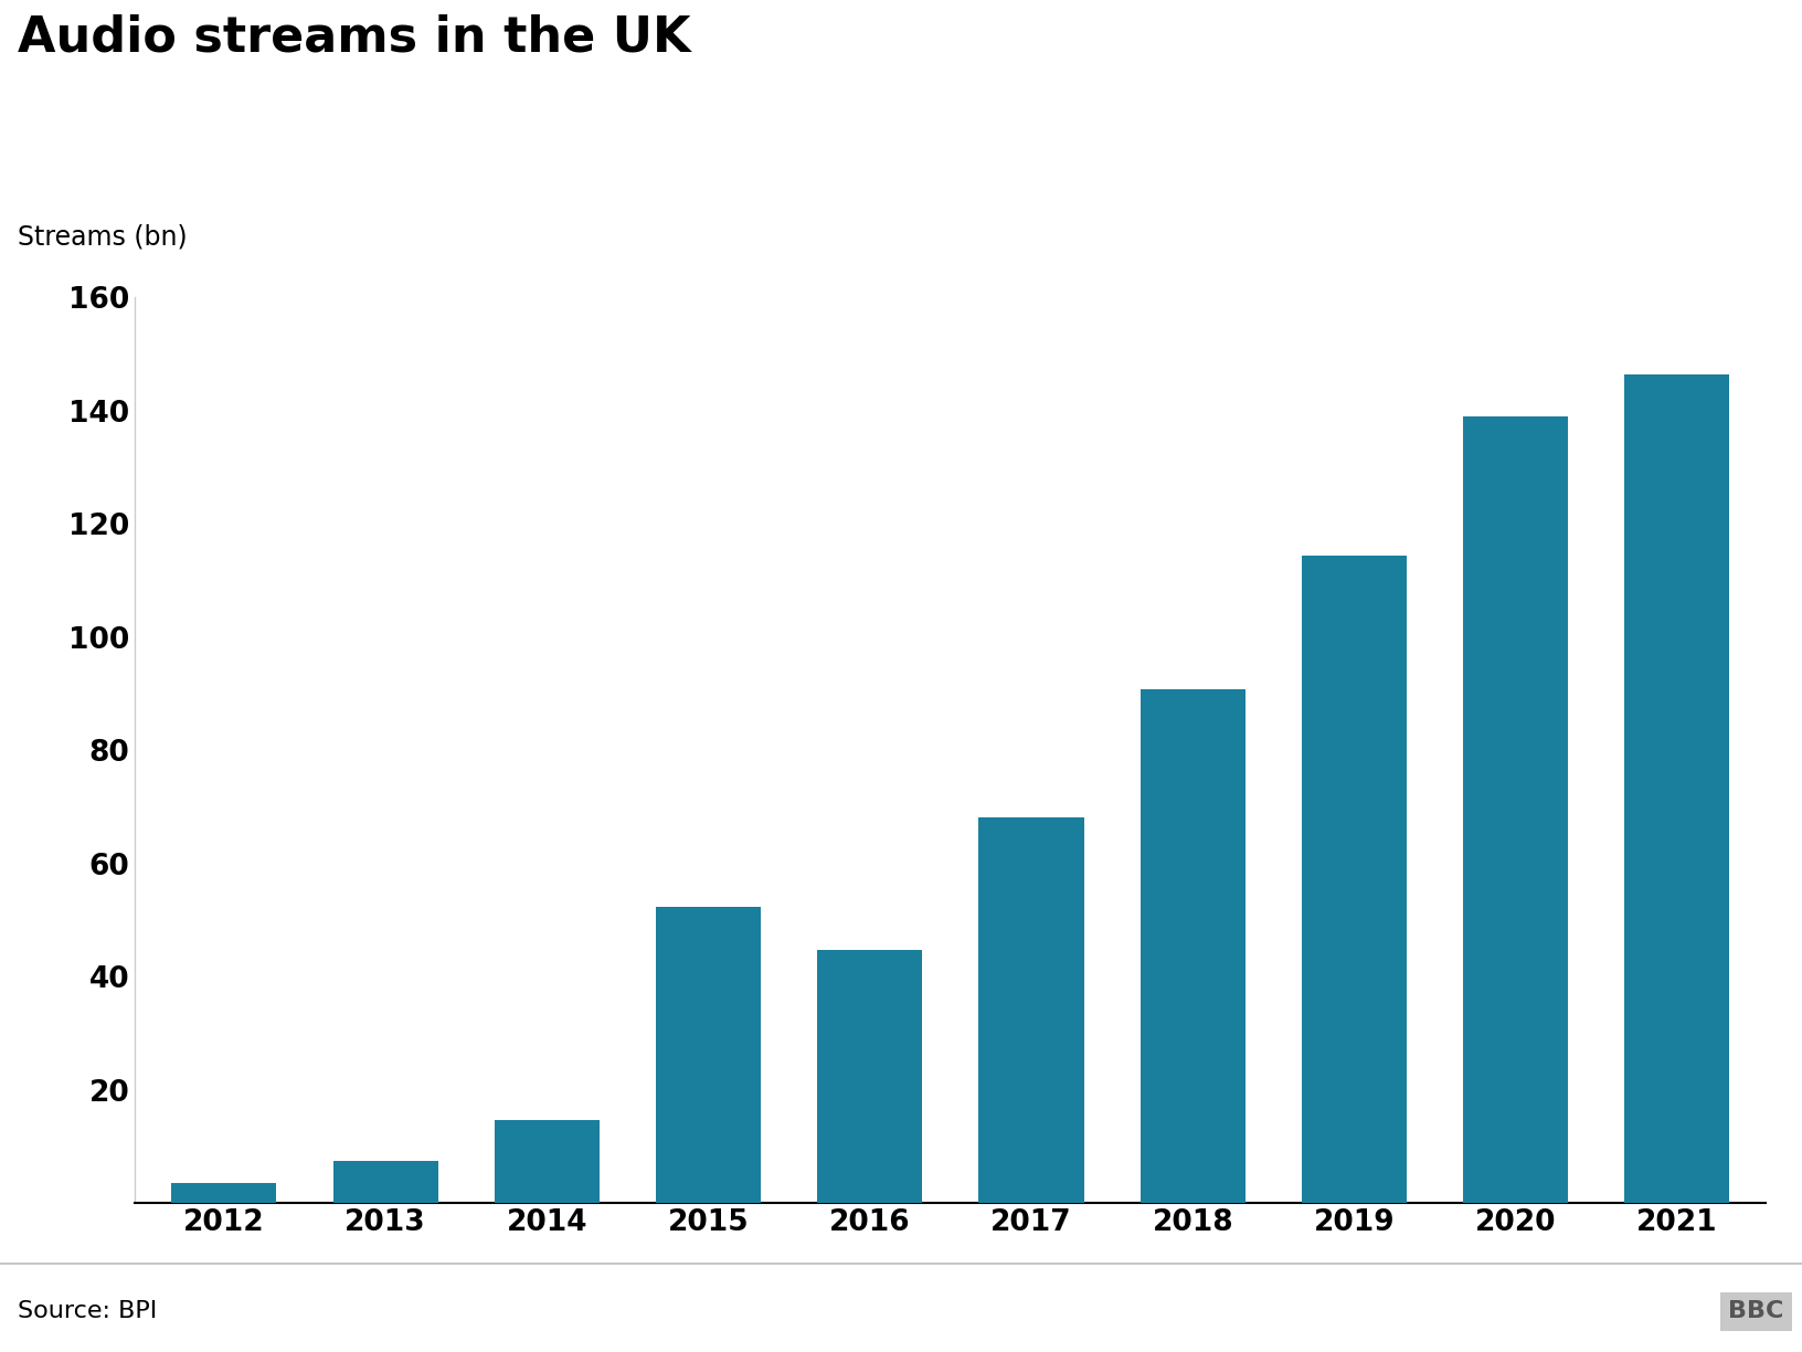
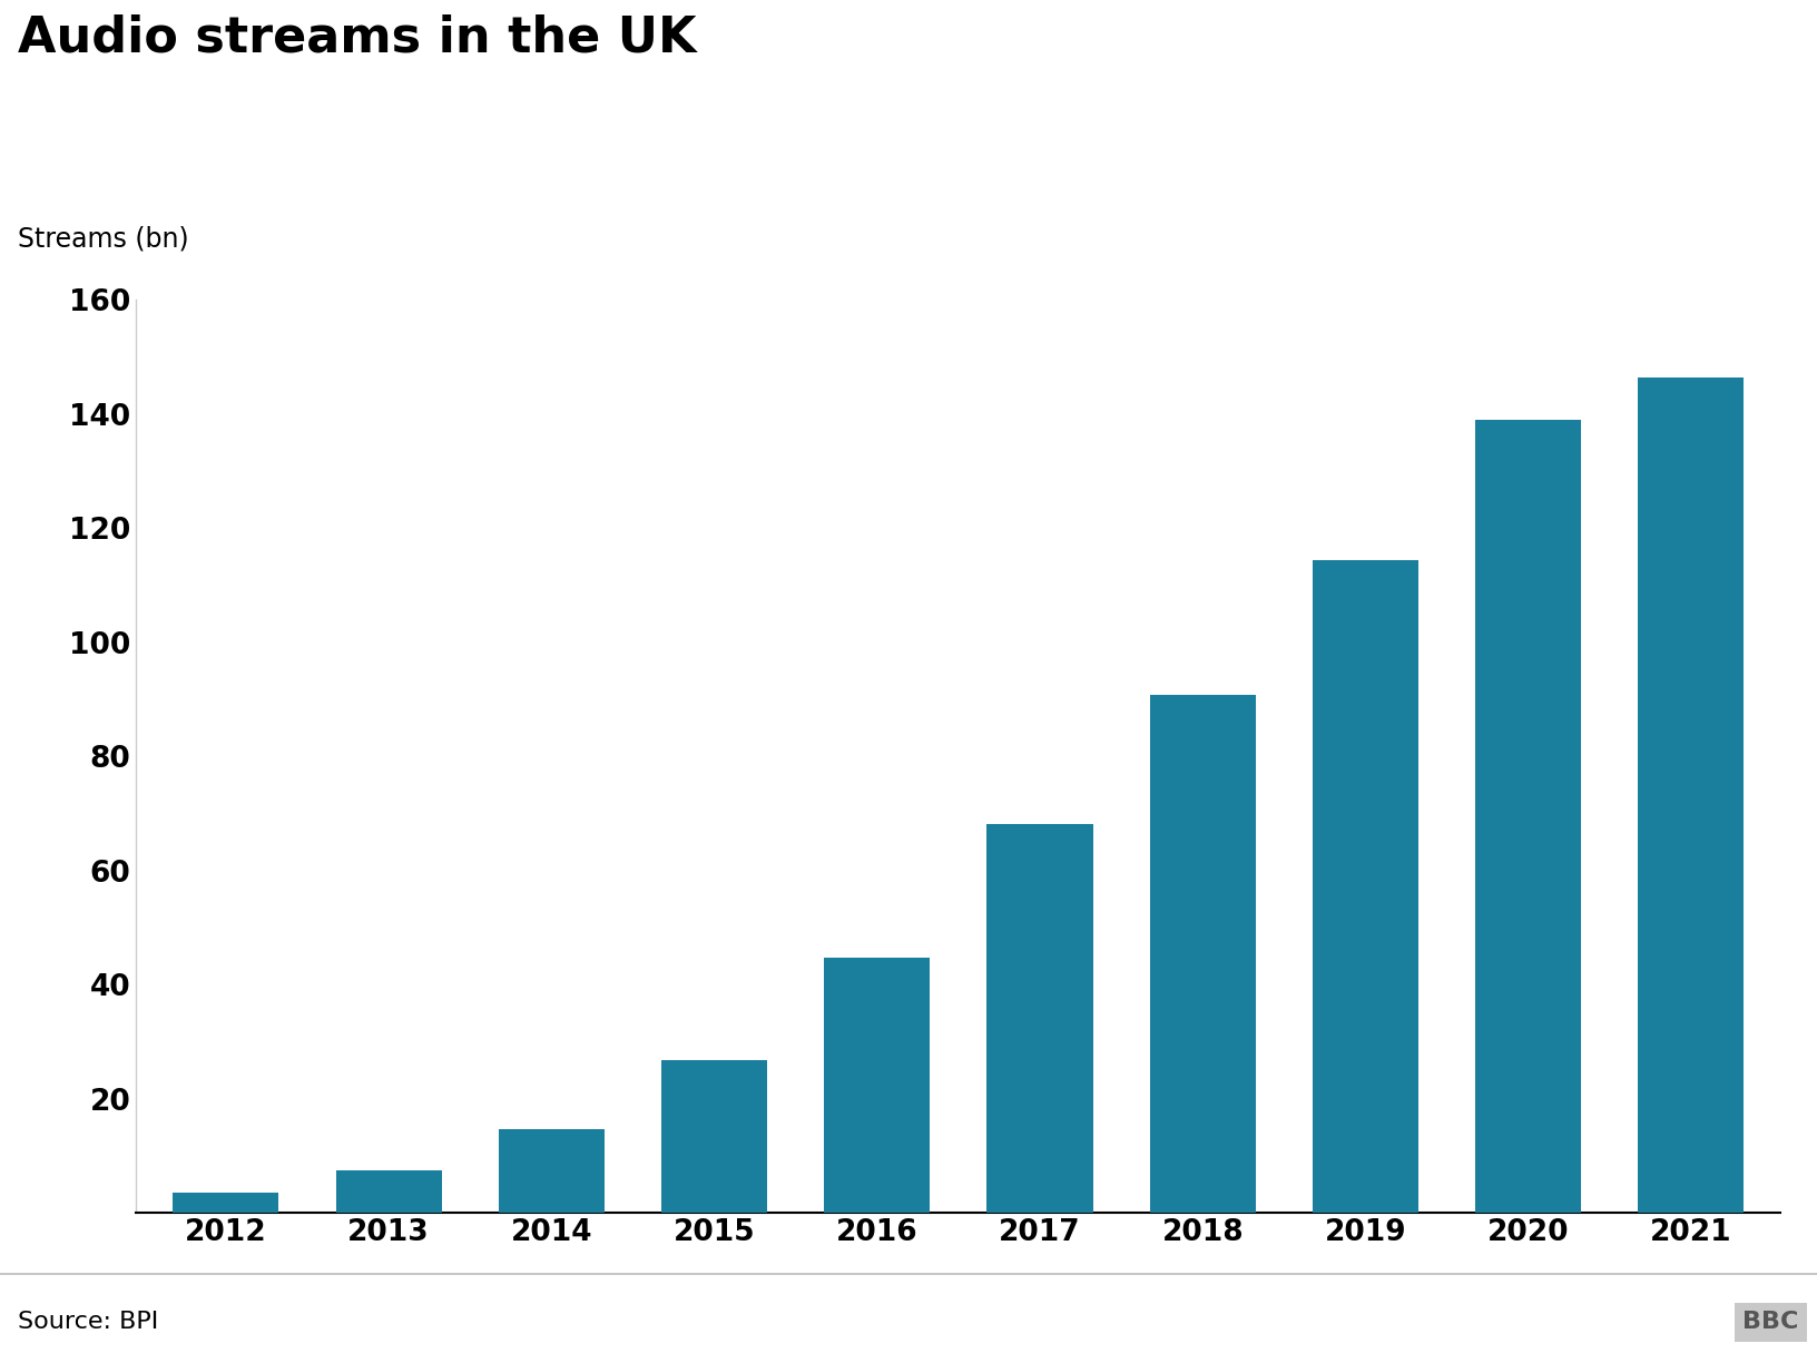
2015: 52.4 -> 26.8
